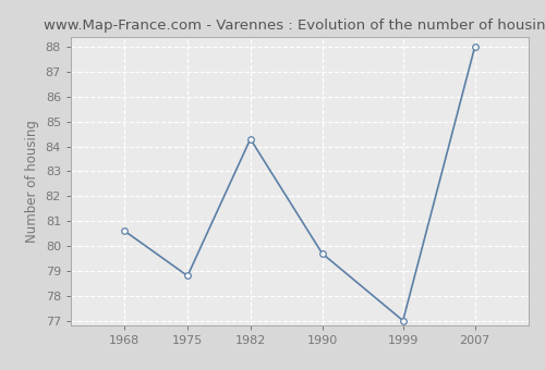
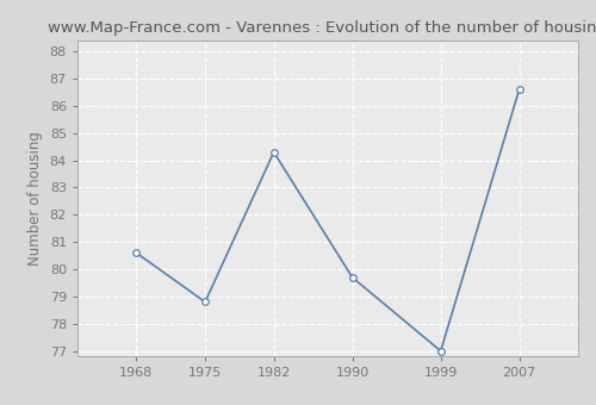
2007: 88.0 -> 86.6
